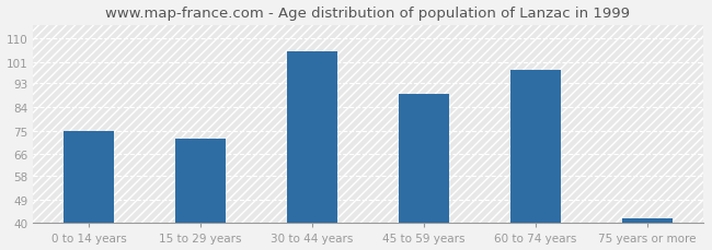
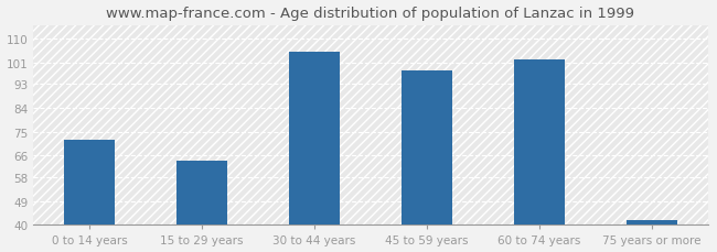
0 to 14 years: 75 -> 72
15 to 29 years: 72 -> 64
45 to 59 years: 89 -> 98
60 to 74 years: 98 -> 102
